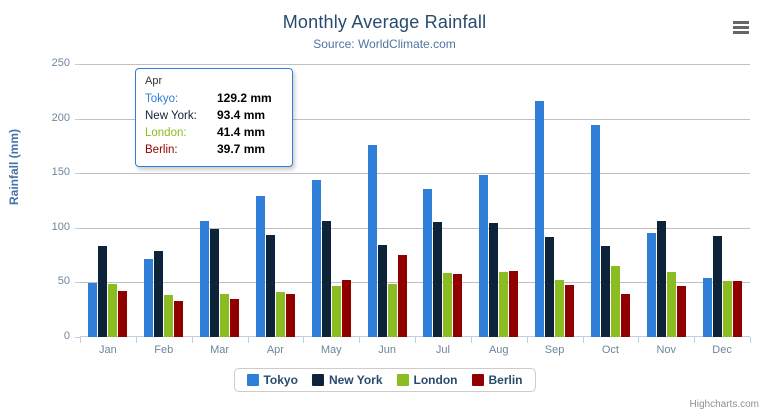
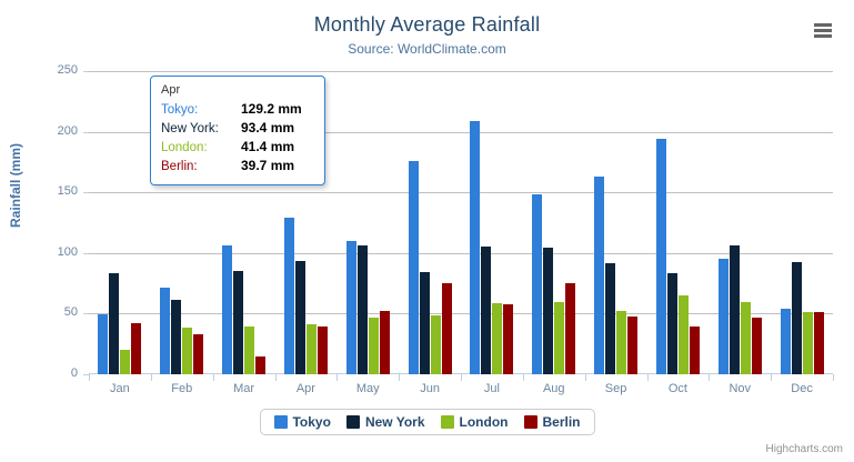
London/Jan: 49 -> 20
New York/Feb: 79 -> 61
New York/Mar: 98 -> 85
Berlin/Mar: 34 -> 15
Tokyo/May: 144 -> 110
Tokyo/Jul: 136 -> 209
Berlin/Aug: 60 -> 75
Tokyo/Sep: 216 -> 163
